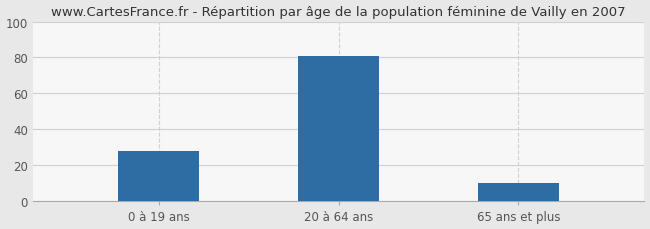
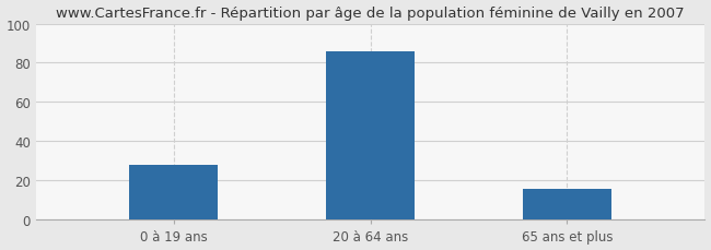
20 à 64 ans: 81 -> 86
65 ans et plus: 10 -> 16
